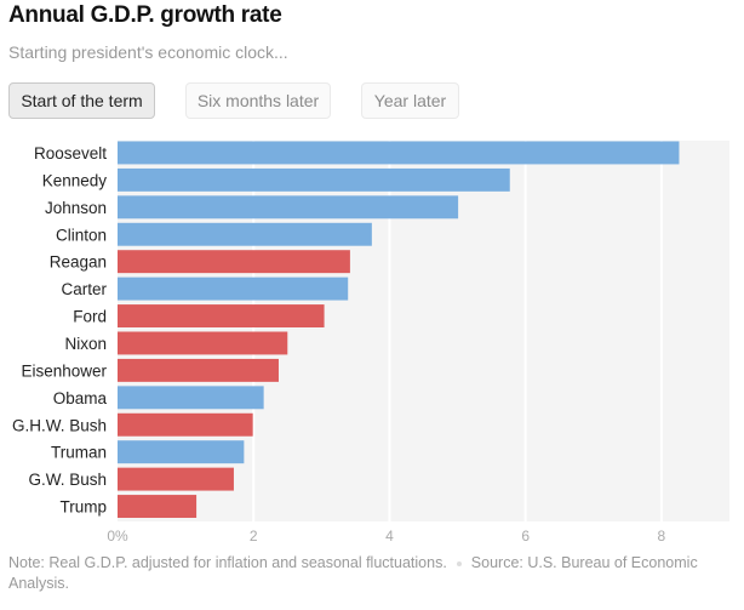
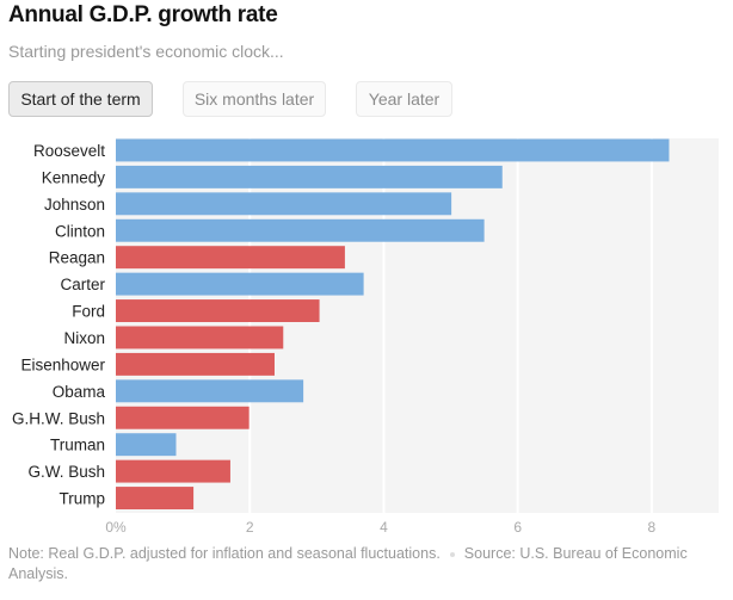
Clinton: 3.7 -> 5.5
Carter: 3.4 -> 3.7
Obama: 2.1 -> 2.8
Truman: 1.9 -> 0.9
